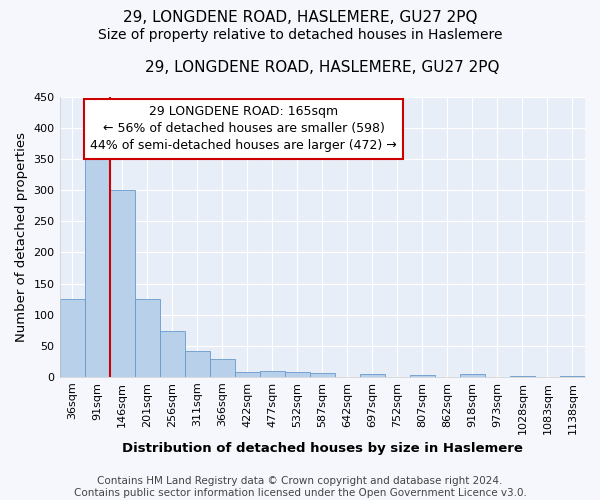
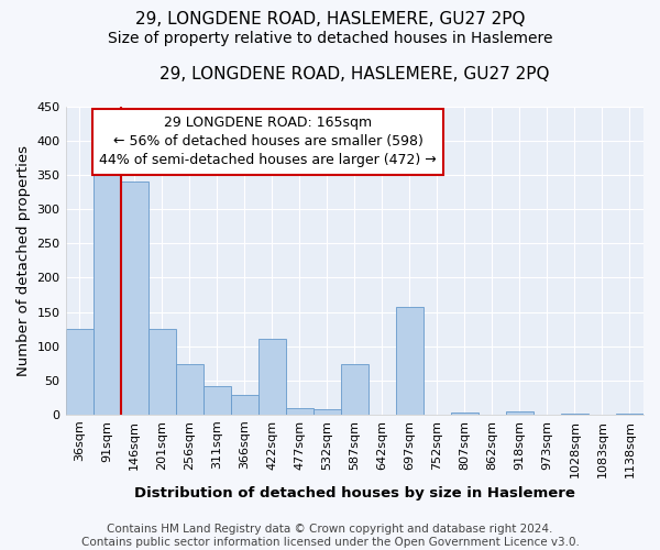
146sqm: 300 -> 340
422sqm: 8 -> 110
587sqm: 6 -> 74
697sqm: 4 -> 158
